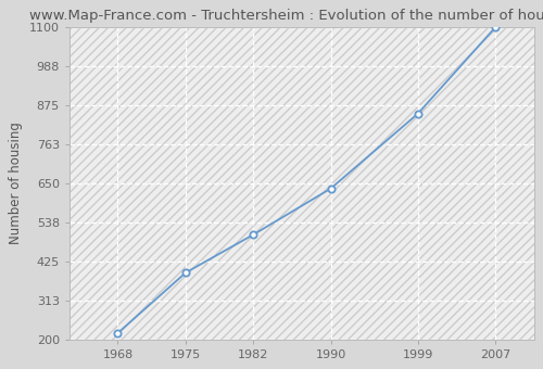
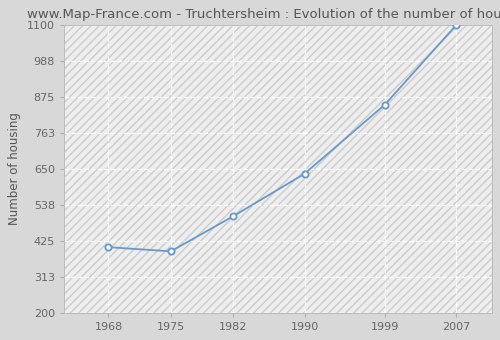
1968: 218 -> 405
